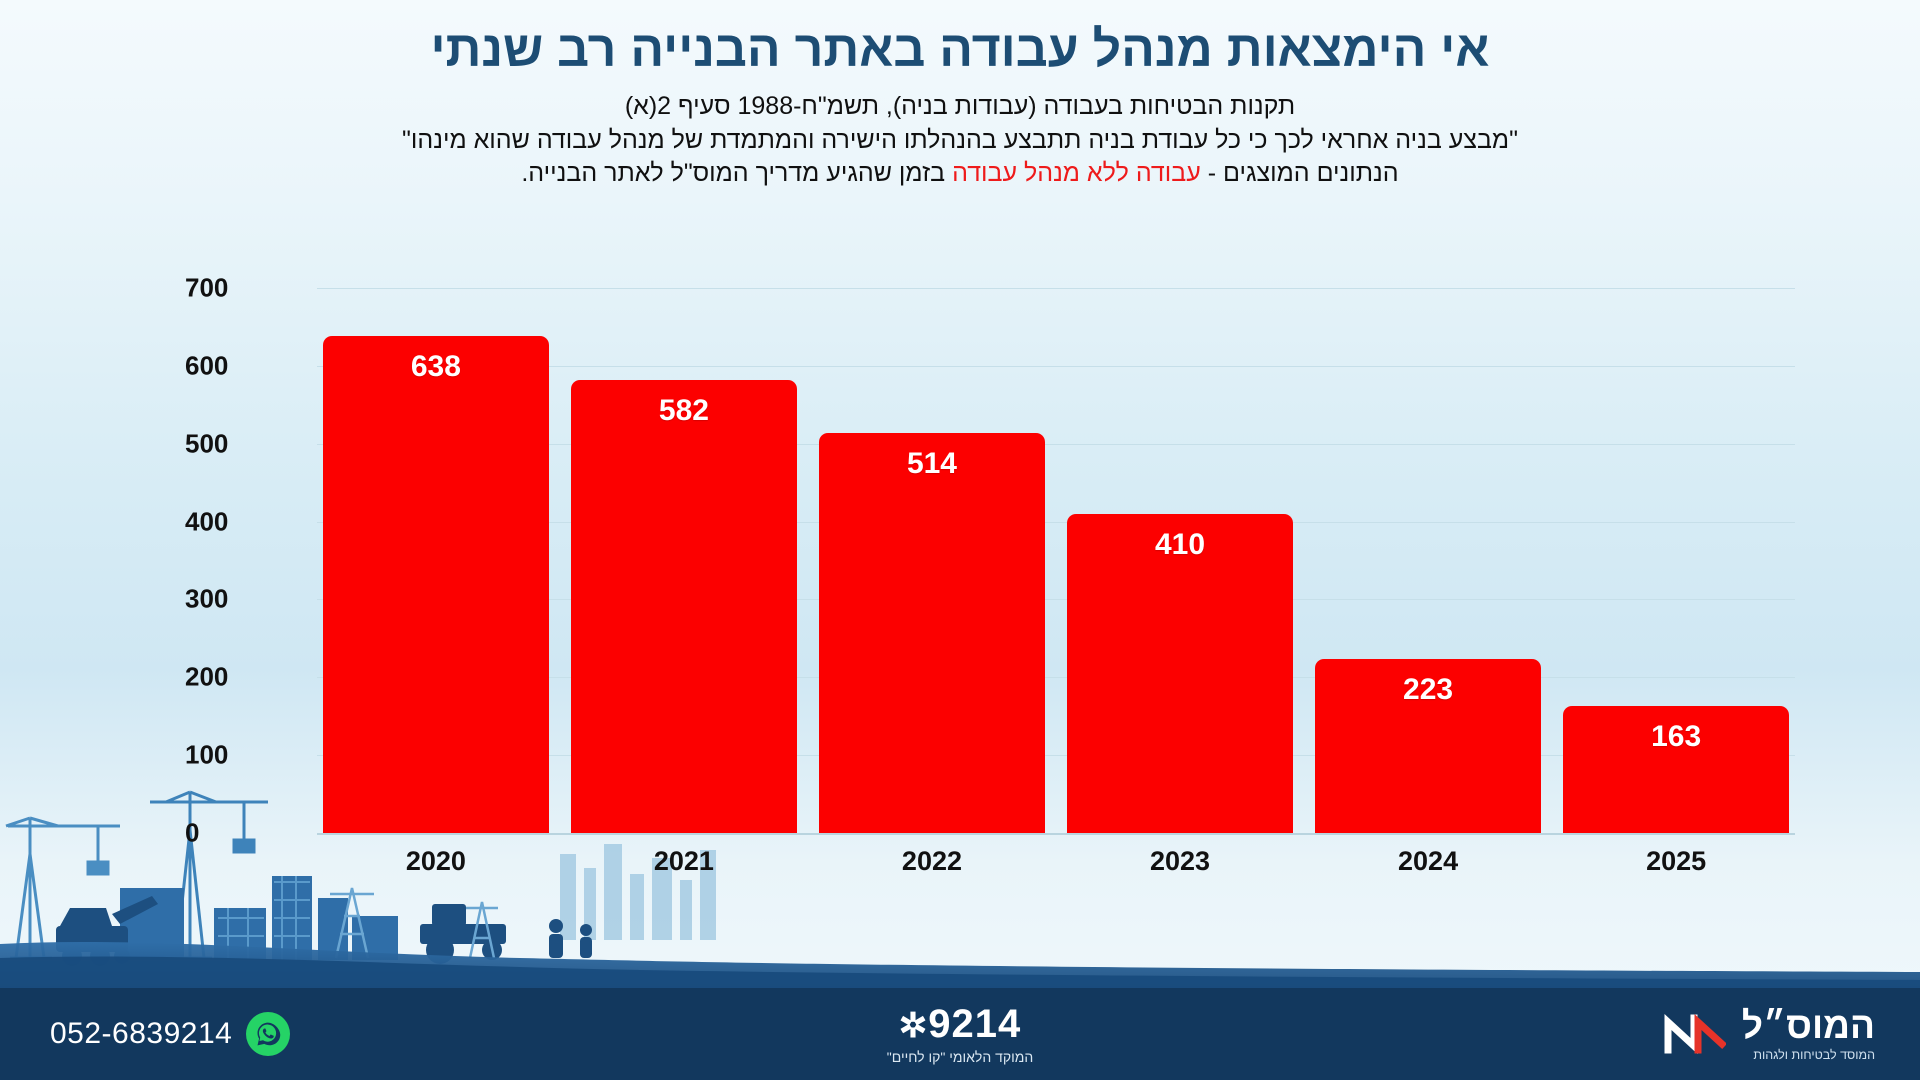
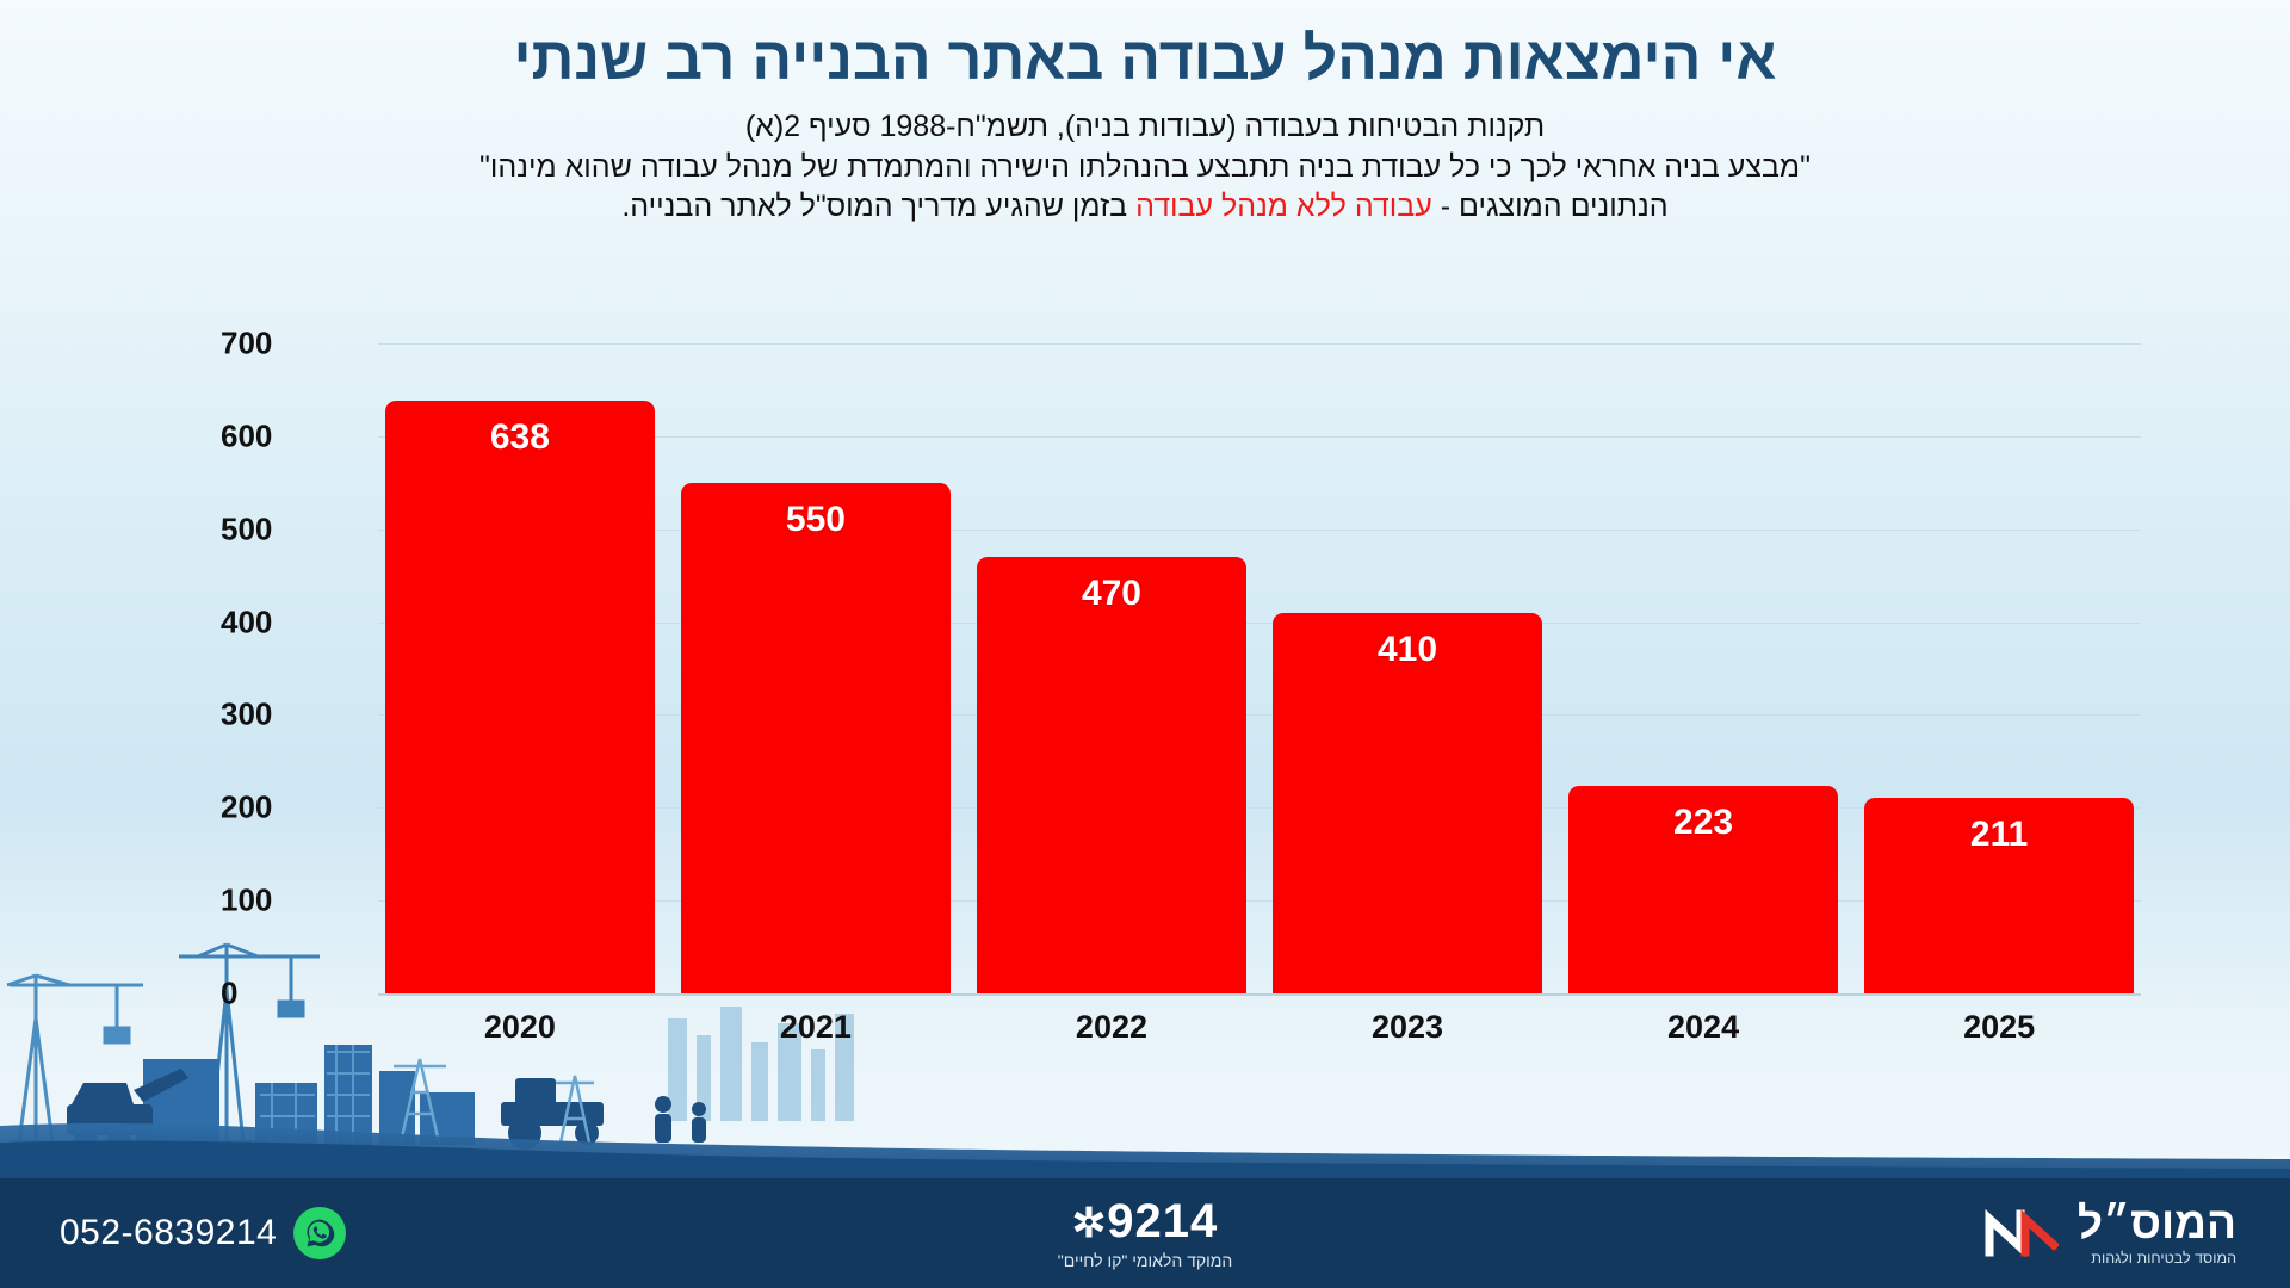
2021: 582 -> 550
2022: 514 -> 470
2025: 163 -> 211
